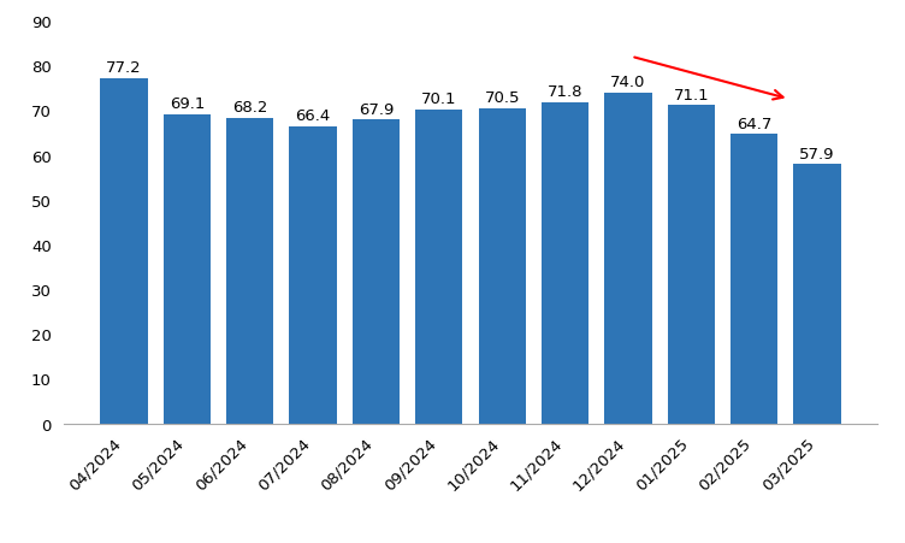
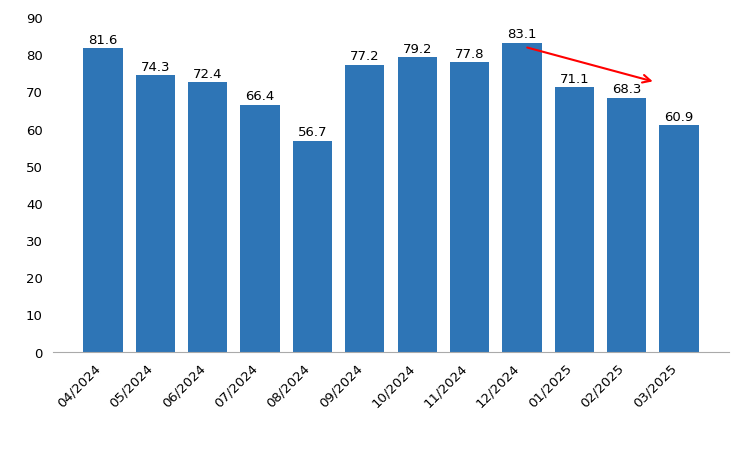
04/2024: 77.2 -> 81.6
05/2024: 69.1 -> 74.3
06/2024: 68.2 -> 72.4
08/2024: 67.9 -> 56.7
09/2024: 70.1 -> 77.2
10/2024: 70.5 -> 79.2
11/2024: 71.8 -> 77.8
12/2024: 74.0 -> 83.1
02/2025: 64.7 -> 68.3
03/2025: 57.9 -> 60.9
